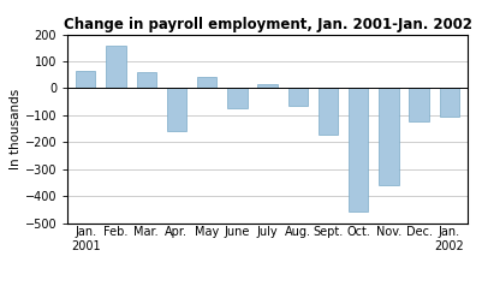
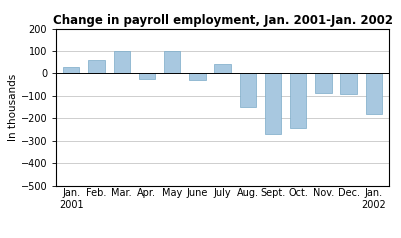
Jan. 2001: 65 -> 30
Feb.: 160 -> 60
Mar.: 60 -> 100
Apr.: -160 -> -25
May: 40 -> 100
June: -75 -> -30
July: 15 -> 40
Aug.: -65 -> -150
Sept.: -170 -> -270
Oct.: -455 -> -245
Nov.: -360 -> -85
Dec.: -125 -> -90
Jan. 2002: -105 -> -180
